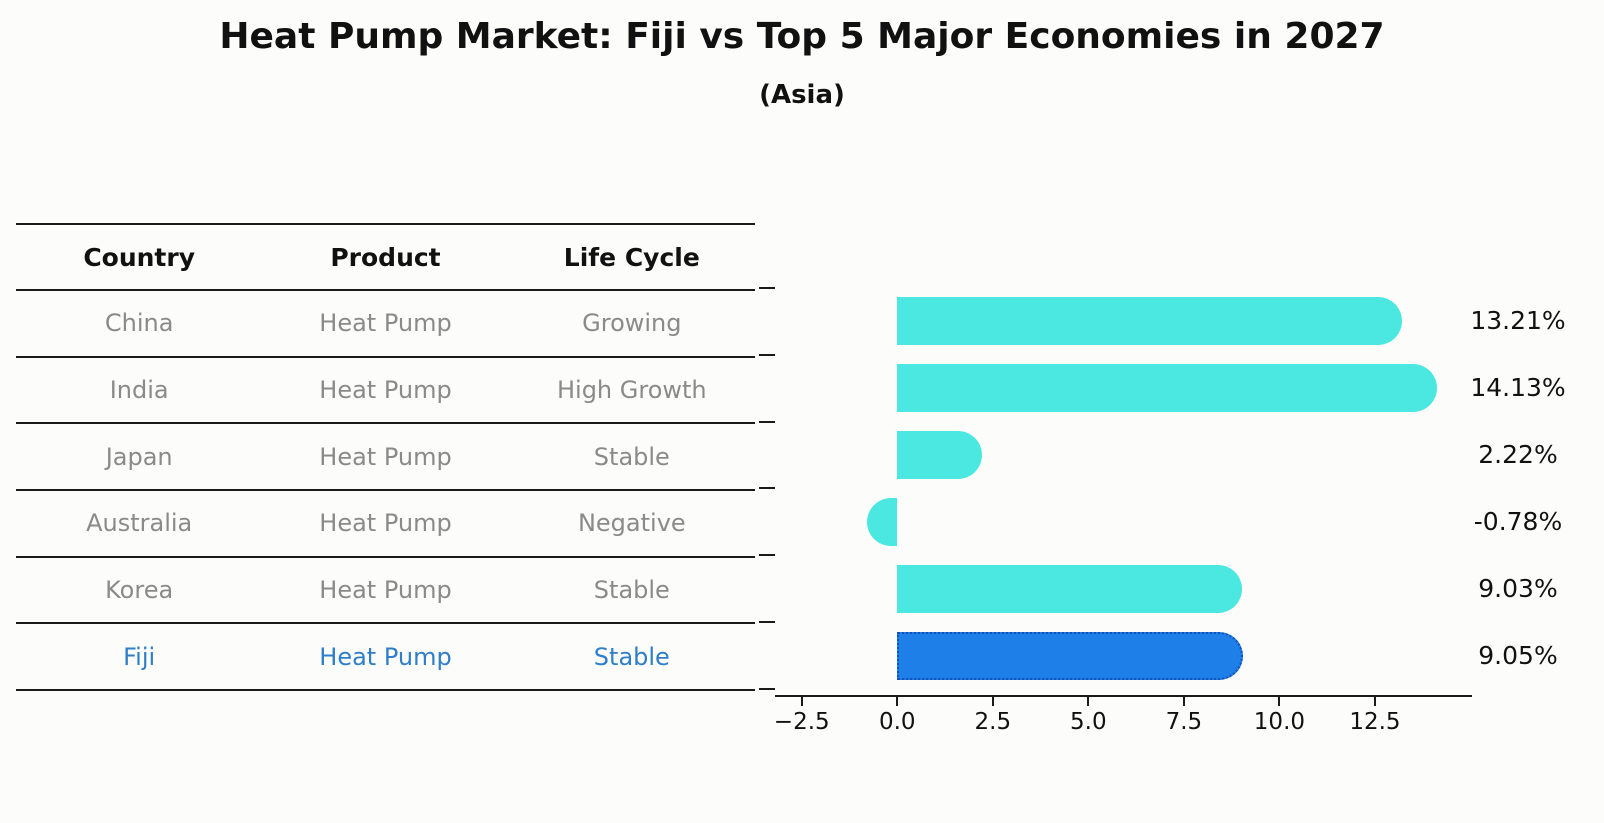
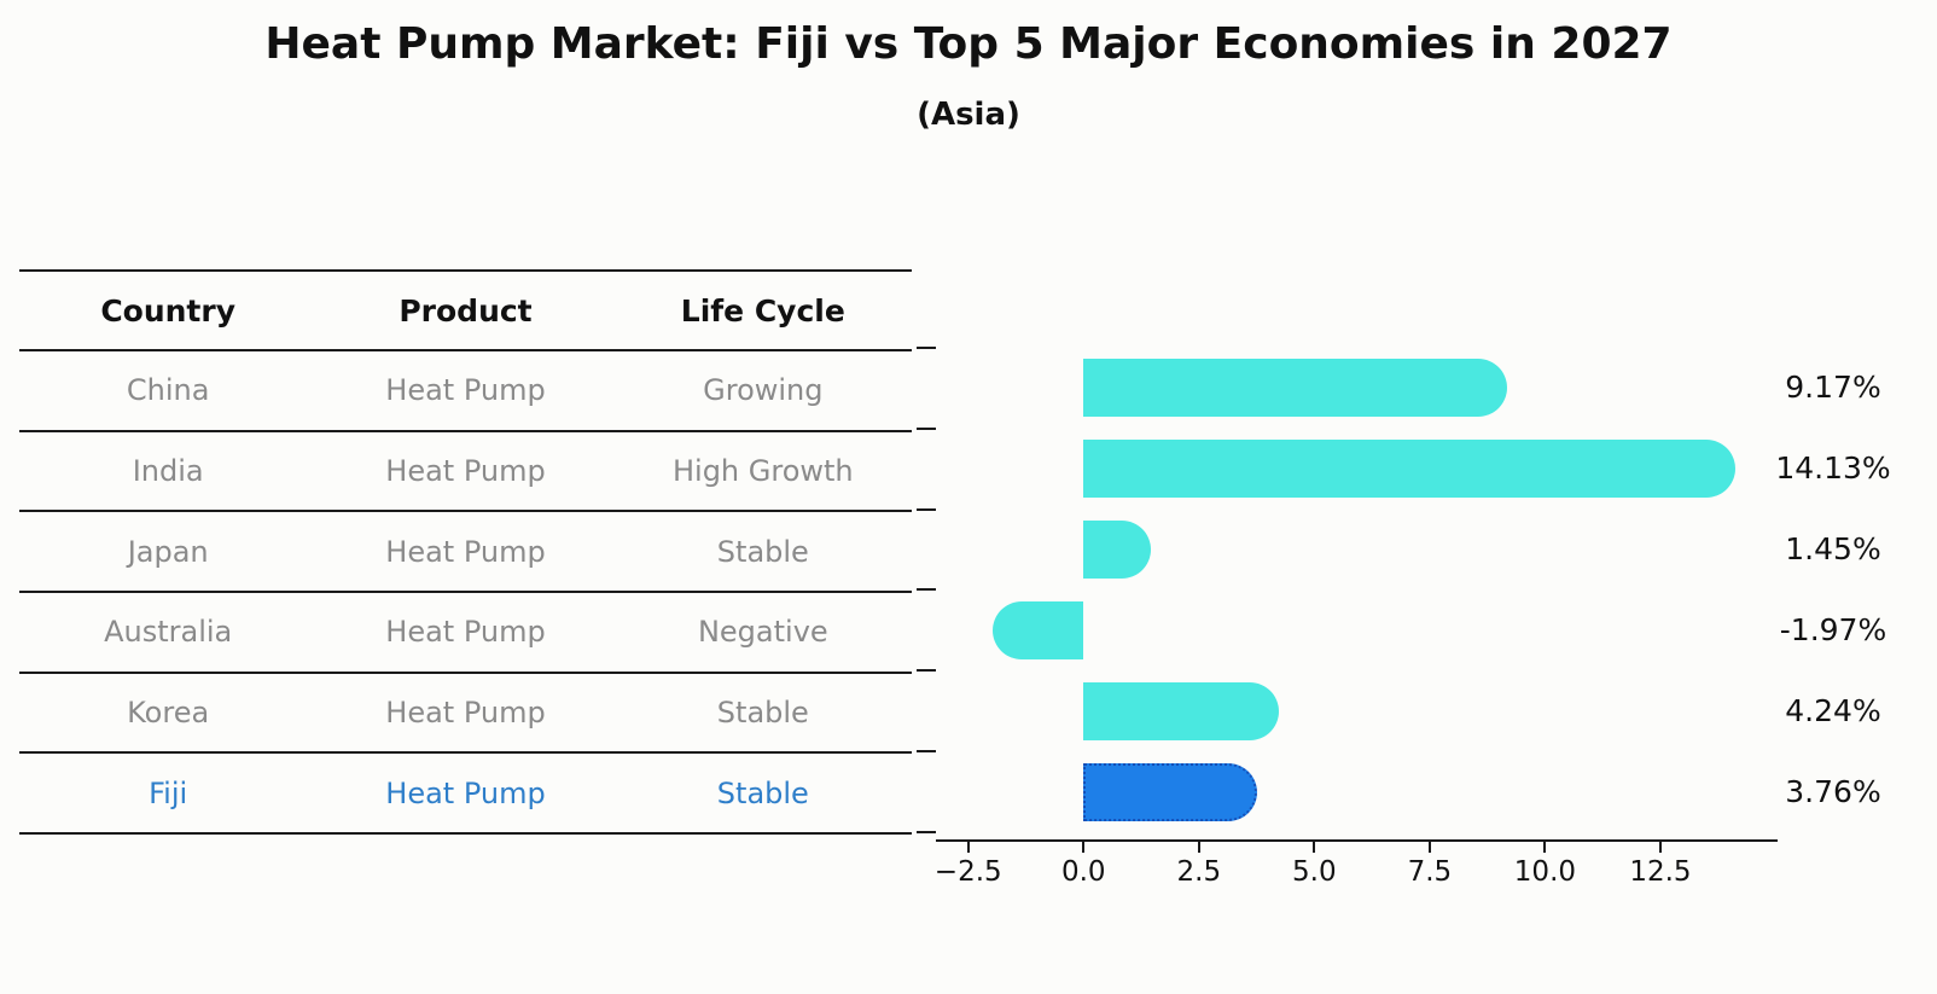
China: 13.21% -> 9.17%
Japan: 2.22% -> 1.45%
Australia: -0.78% -> -1.97%
Korea: 9.03% -> 4.24%
Fiji: 9.05% -> 3.76%
